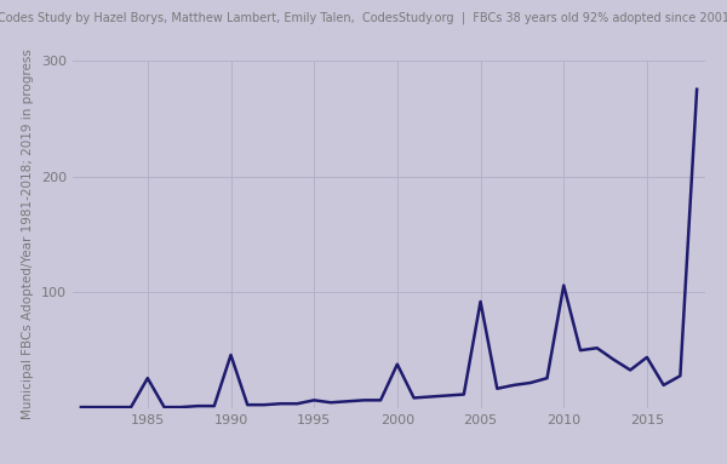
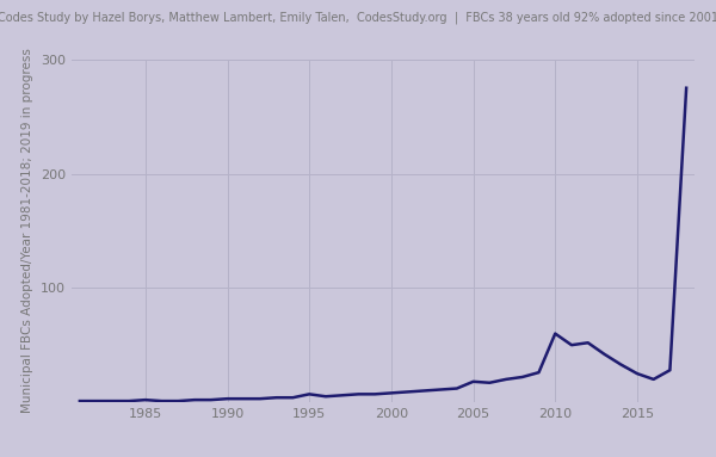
1985: 26 -> 2
1990: 46 -> 3
2000: 38 -> 8
2005: 92 -> 18
2010: 106 -> 60
2015: 44 -> 25
